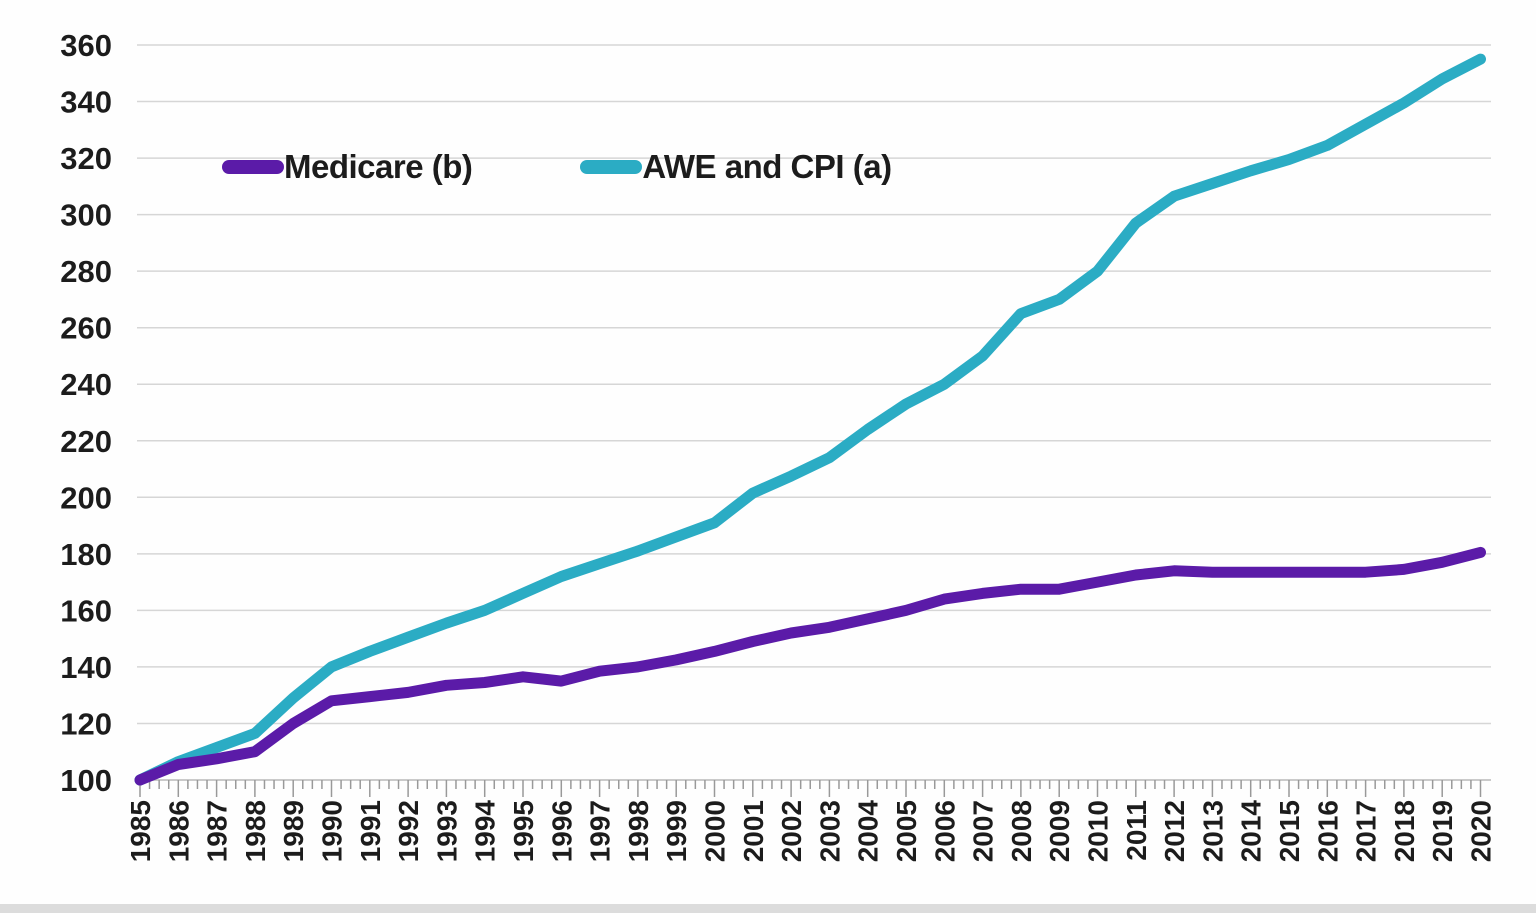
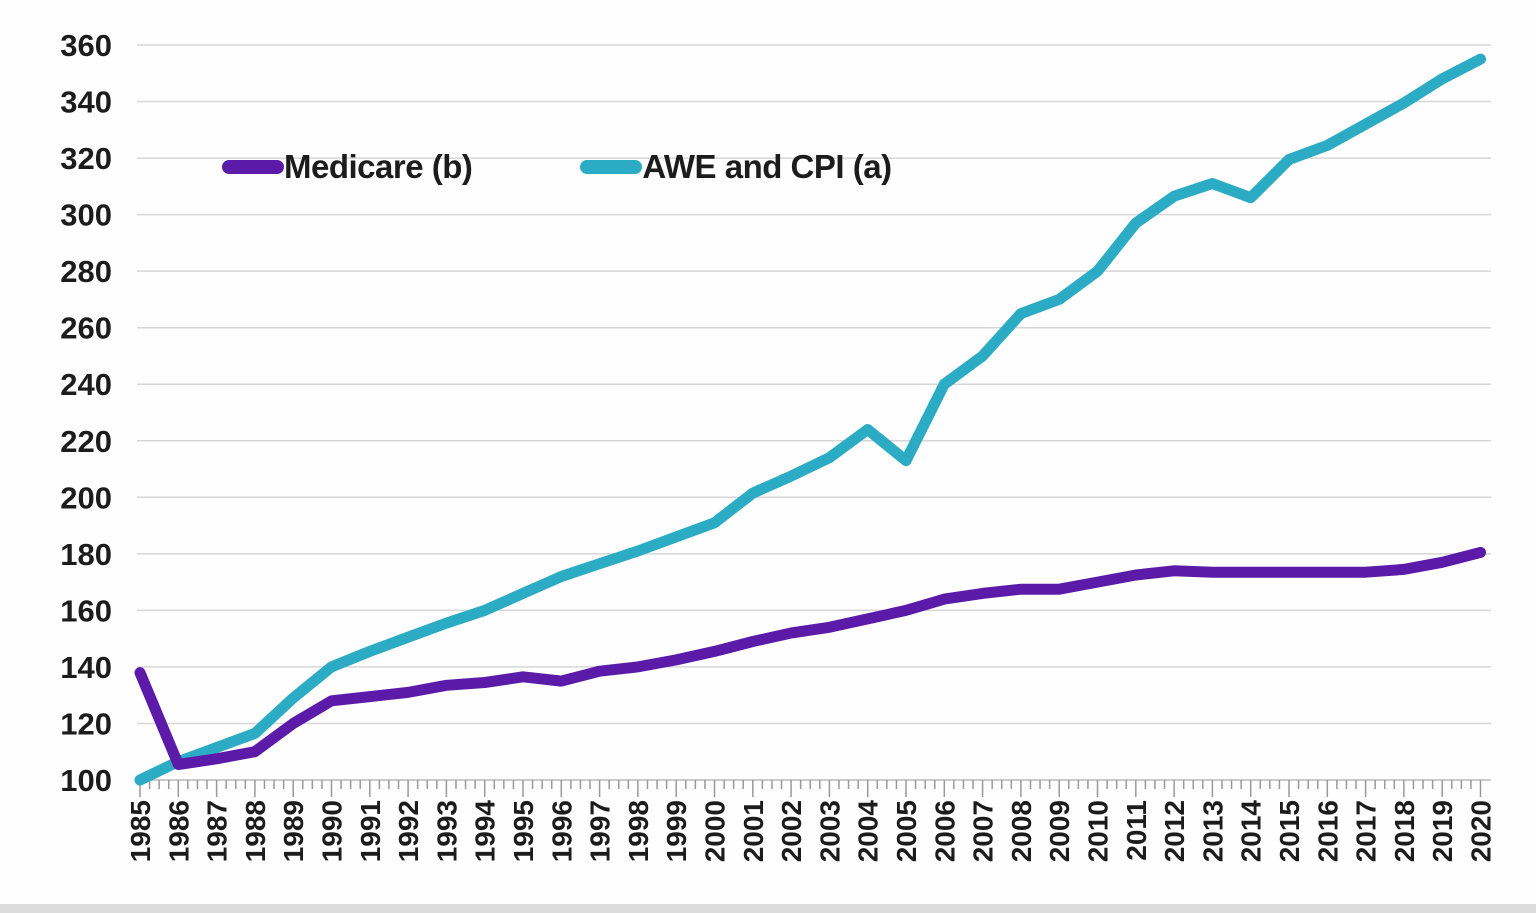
Medicare (b)/1985: 100 -> 138
AWE and CPI (a)/2005: 233 -> 213
AWE and CPI (a)/2014: 316 -> 306
